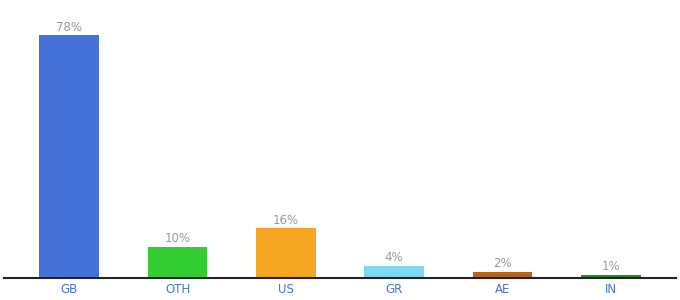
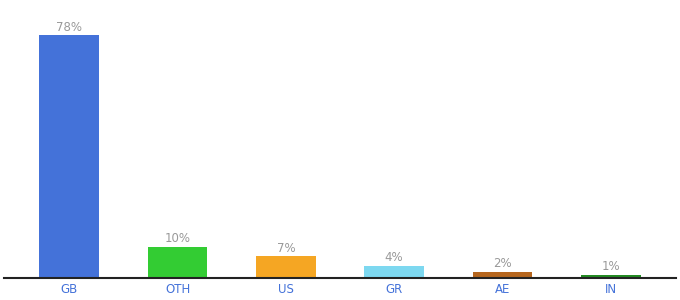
US: 16% -> 7%
